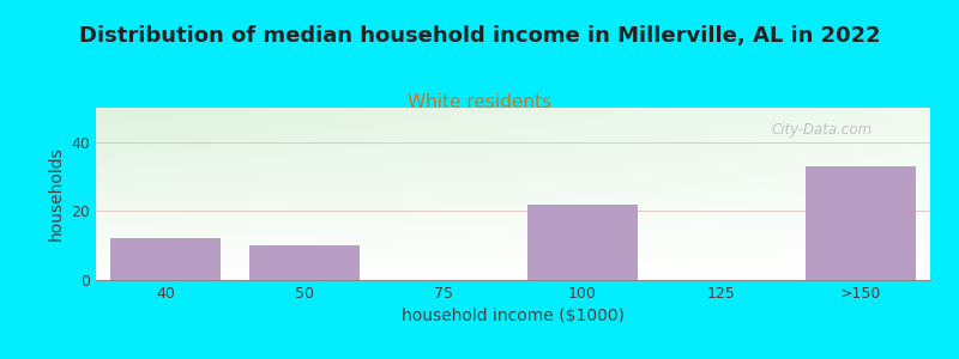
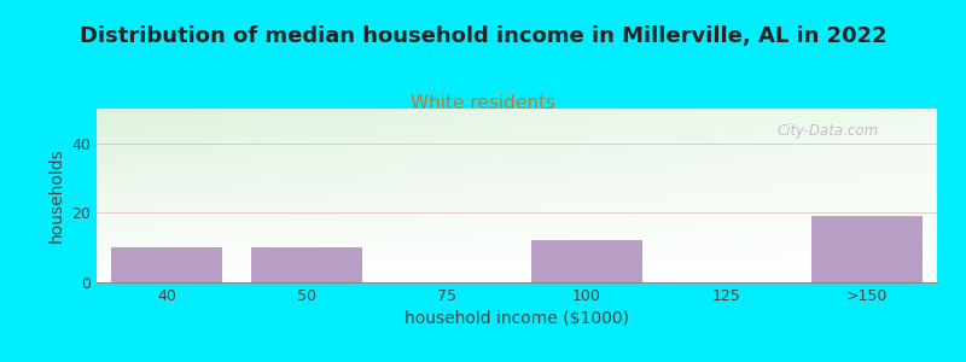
40: 12 -> 10
100: 22 -> 12
>150: 33 -> 19
